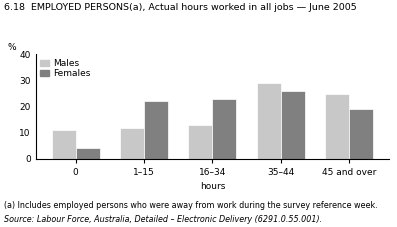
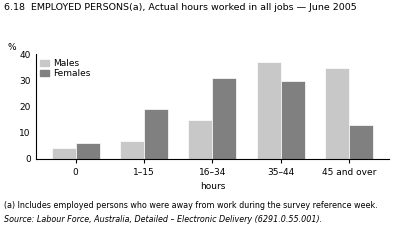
Males/0: 11 -> 4
Females/0: 4 -> 6
Males/1–15: 12 -> 7
Females/1–15: 22 -> 19
Males/16–34: 13 -> 15
Females/16–34: 23 -> 31
Males/35–44: 29 -> 37
Females/35–44: 26 -> 30
Males/45 and over: 25 -> 35
Females/45 and over: 19 -> 13
